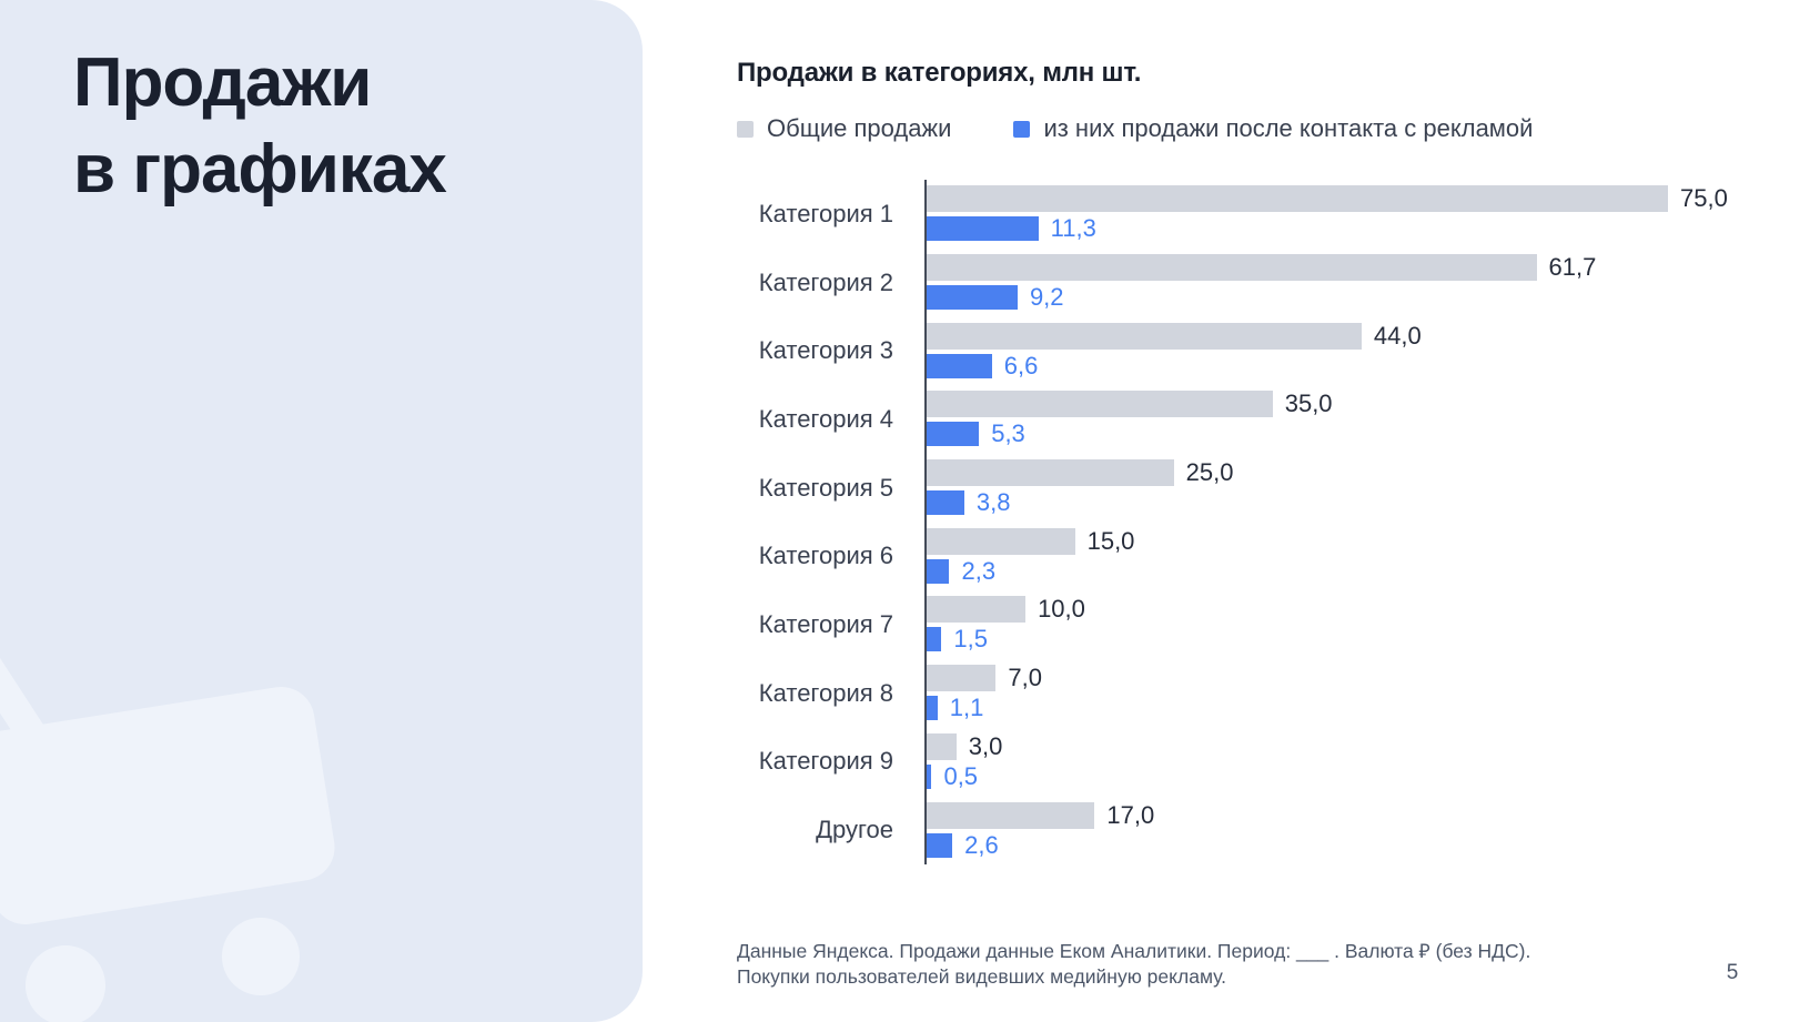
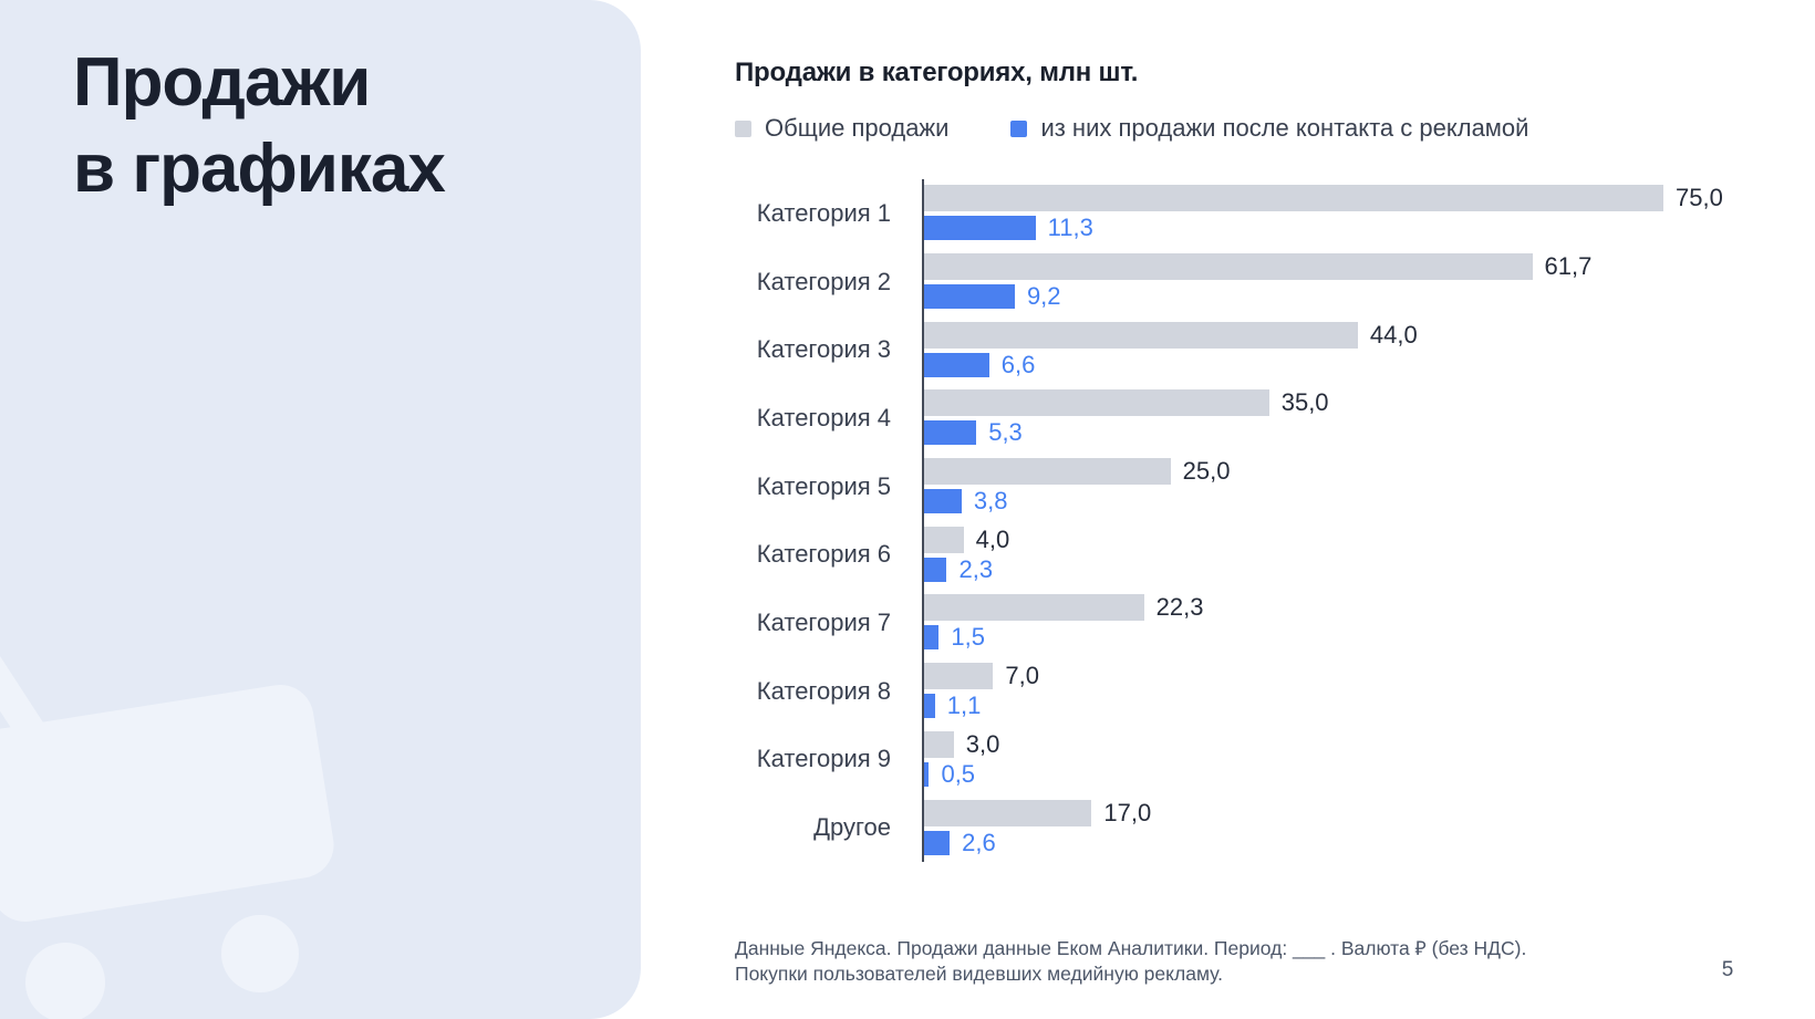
Общие продажи/Категория 6: 15,0 -> 4,0
Общие продажи/Категория 7: 10,0 -> 22,3
